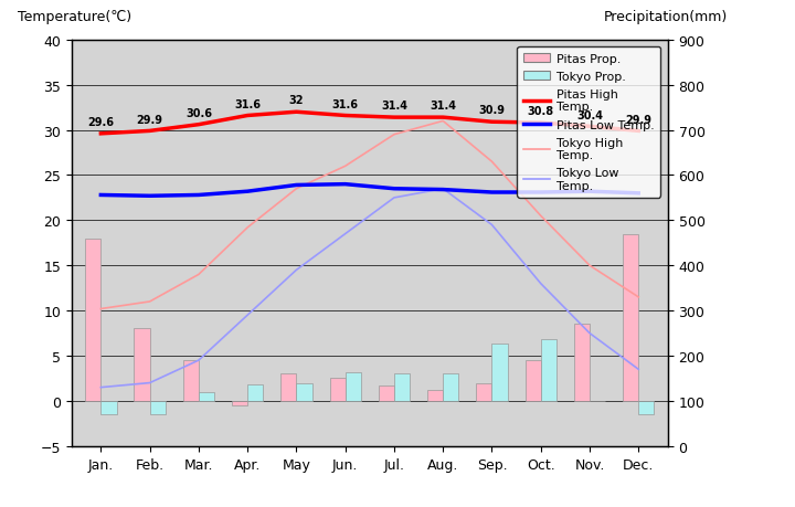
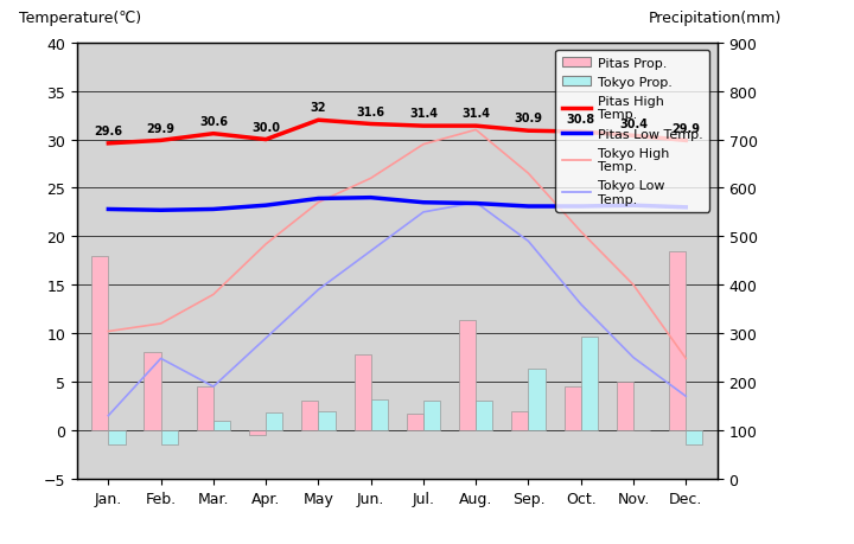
Tokyo Low Temp./Feb.: 2.0 -> 7.4
Pitas High Temp./Apr.: 31.6 -> 30.0
Pitas Prop./Jun.: 2.5 -> 7.8
Pitas Prop./Aug.: 1.2 -> 11.4
Tokyo Prop./Oct.: 6.8 -> 9.6
Pitas Prop./Nov.: 8.5 -> 5.0
Tokyo High Temp./Dec.: 11.5 -> 7.4
